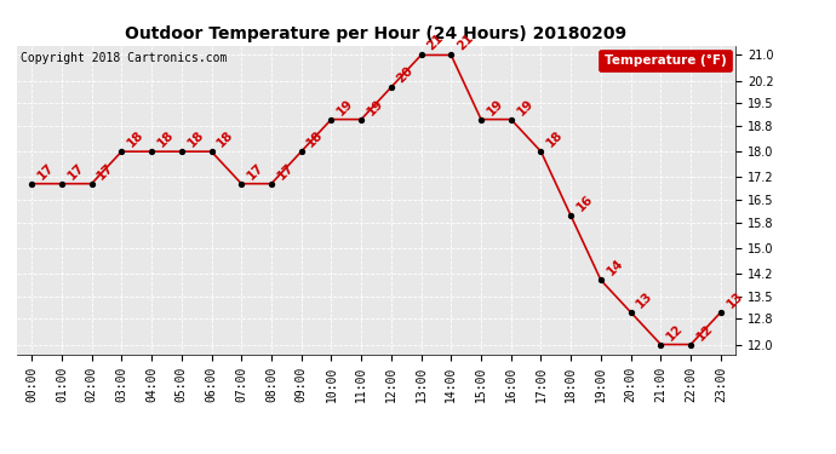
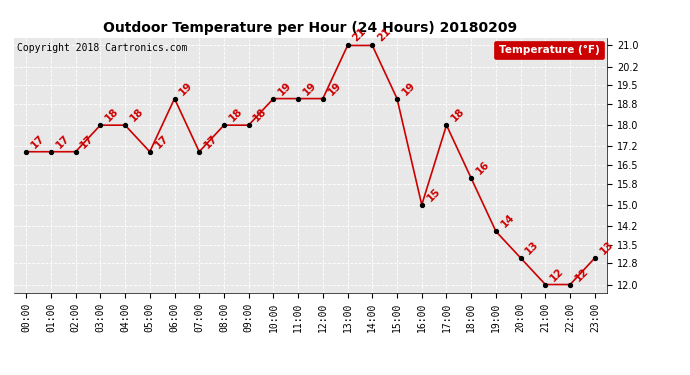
05:00: 18 -> 17
06:00: 18 -> 19
08:00: 17 -> 18
12:00: 20 -> 19
16:00: 19 -> 15
